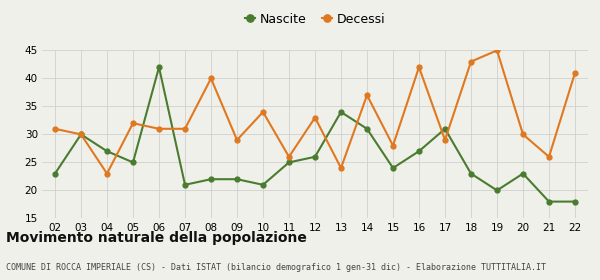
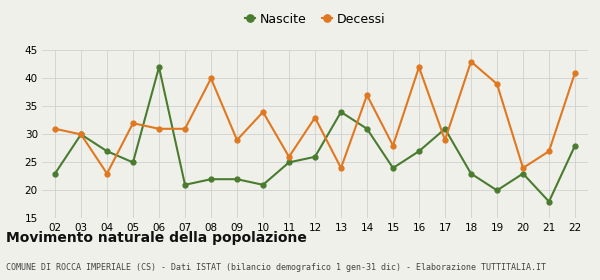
Decessi/19: 45 -> 39
Decessi/20: 30 -> 24
Decessi/21: 26 -> 27
Nascite/22: 18 -> 28
